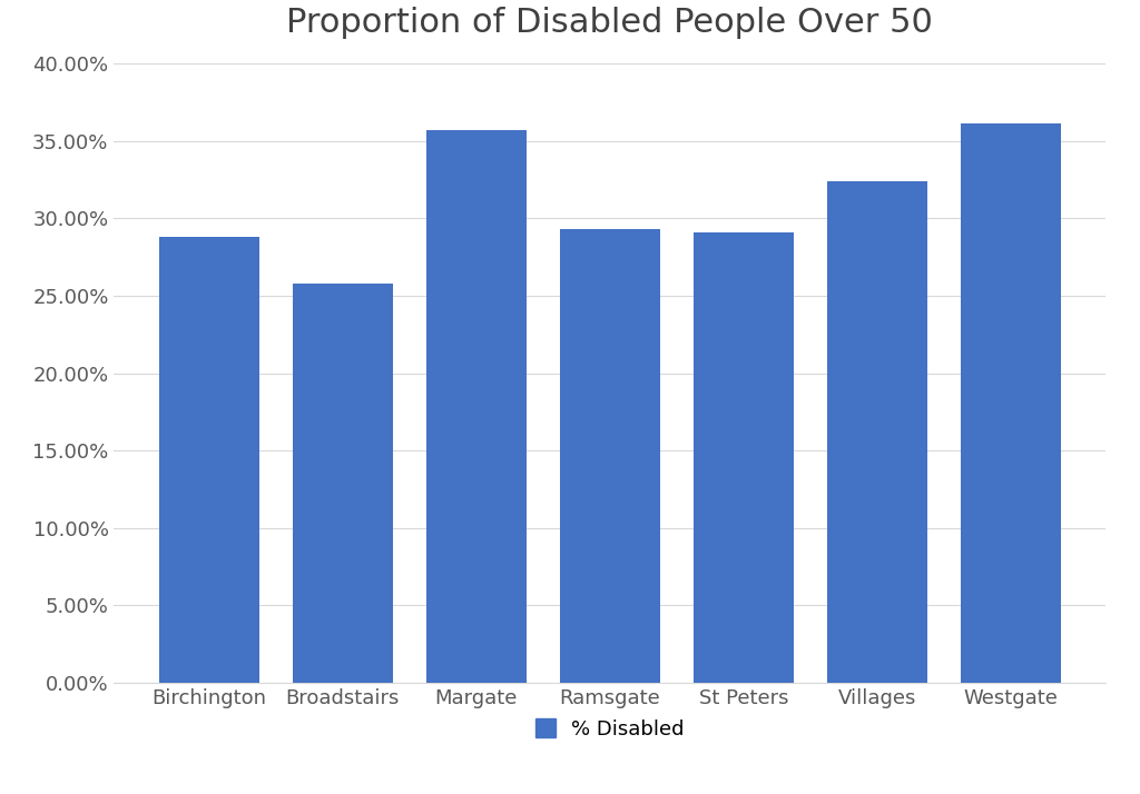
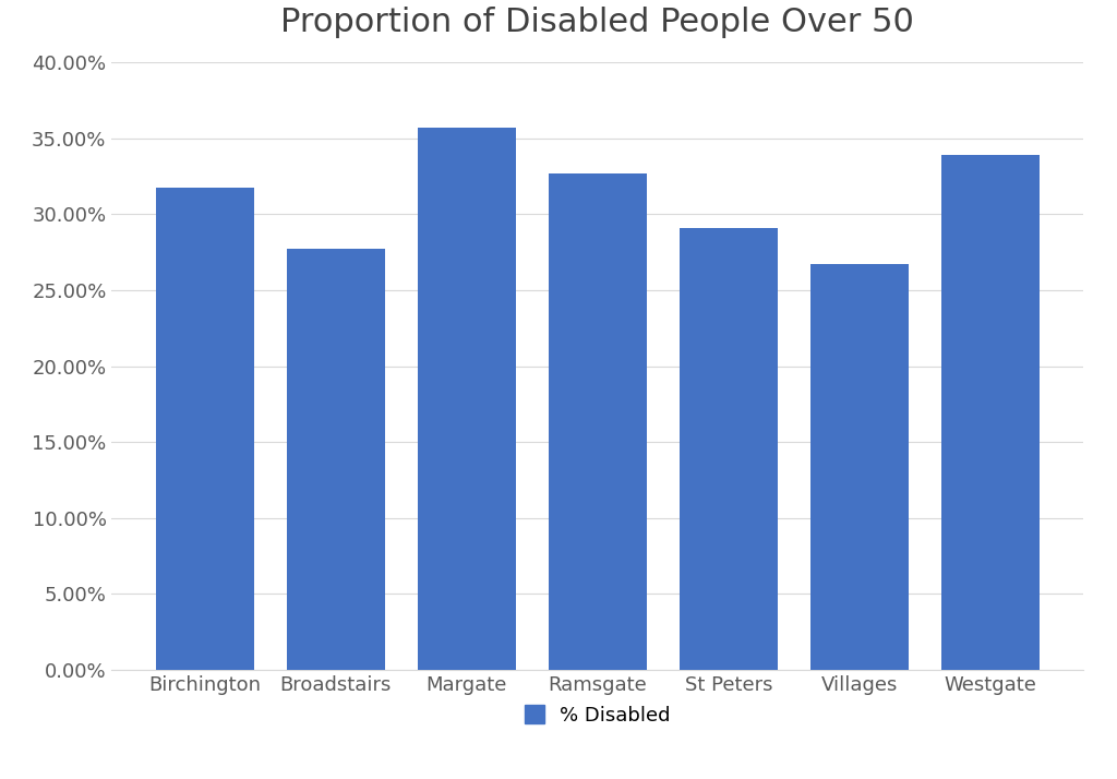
Birchington: 28.8% -> 31.8%
Broadstairs: 25.8% -> 27.8%
Ramsgate: 29.3% -> 32.7%
Villages: 32.4% -> 26.7%
Westgate: 36.1% -> 33.9%
